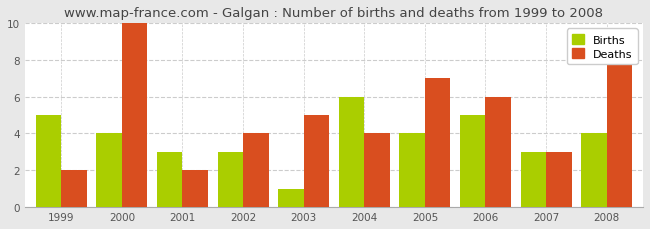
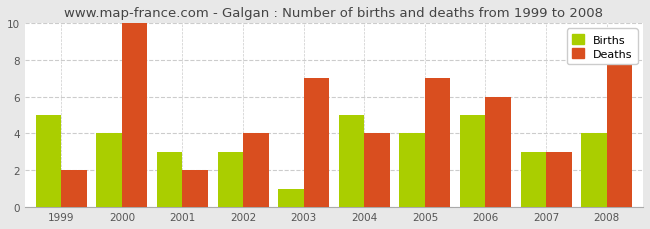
Deaths/2003: 5 -> 7
Births/2004: 6 -> 5
